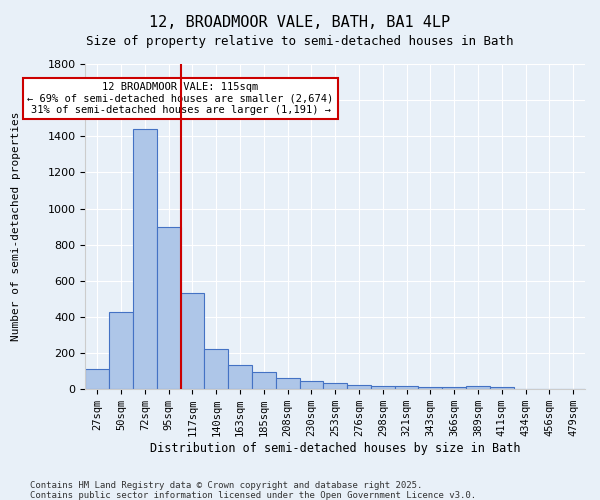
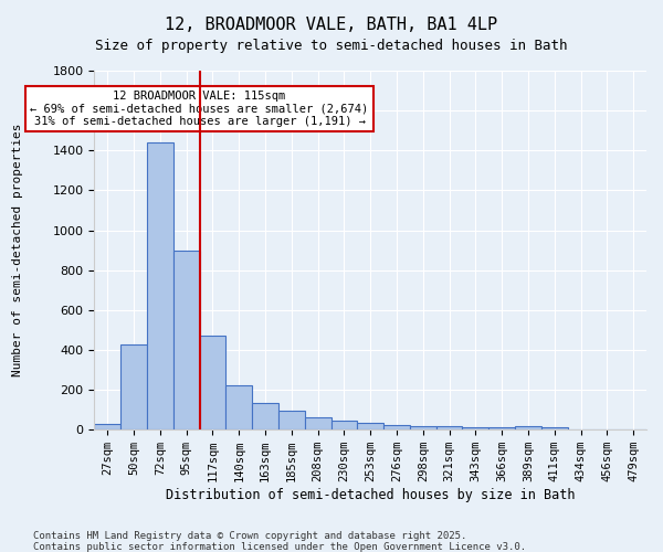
27sqm: 110 -> 30
117sqm: 530 -> 470
